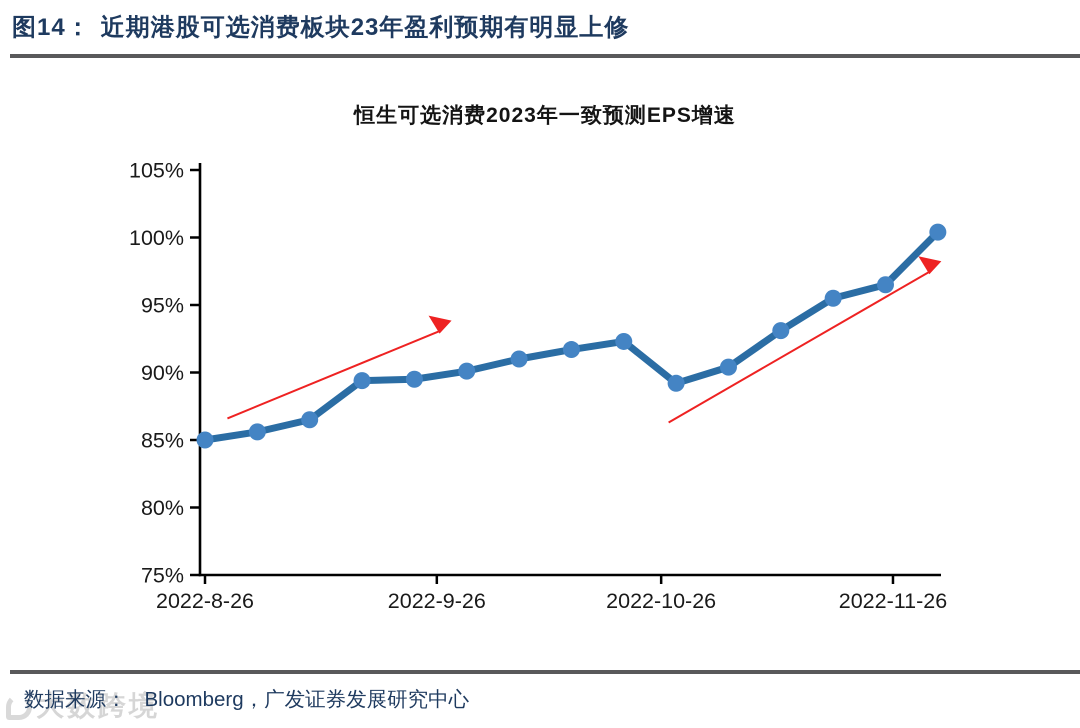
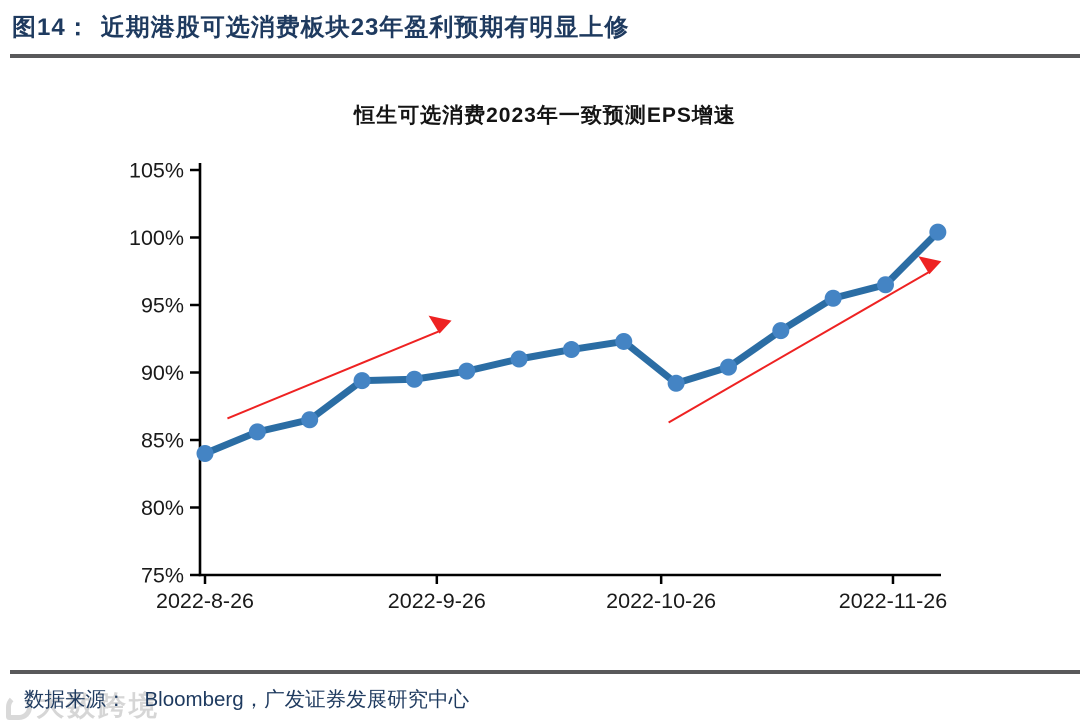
2022-8-26: 85.0% -> 84.0%
